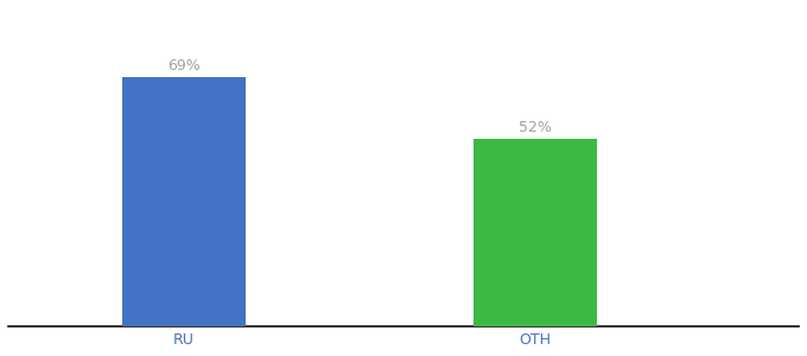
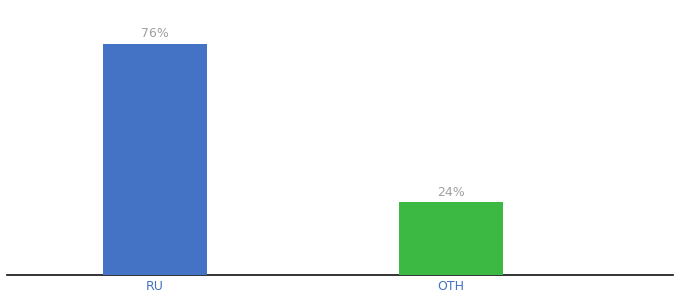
RU: 69% -> 76%
OTH: 52% -> 24%
